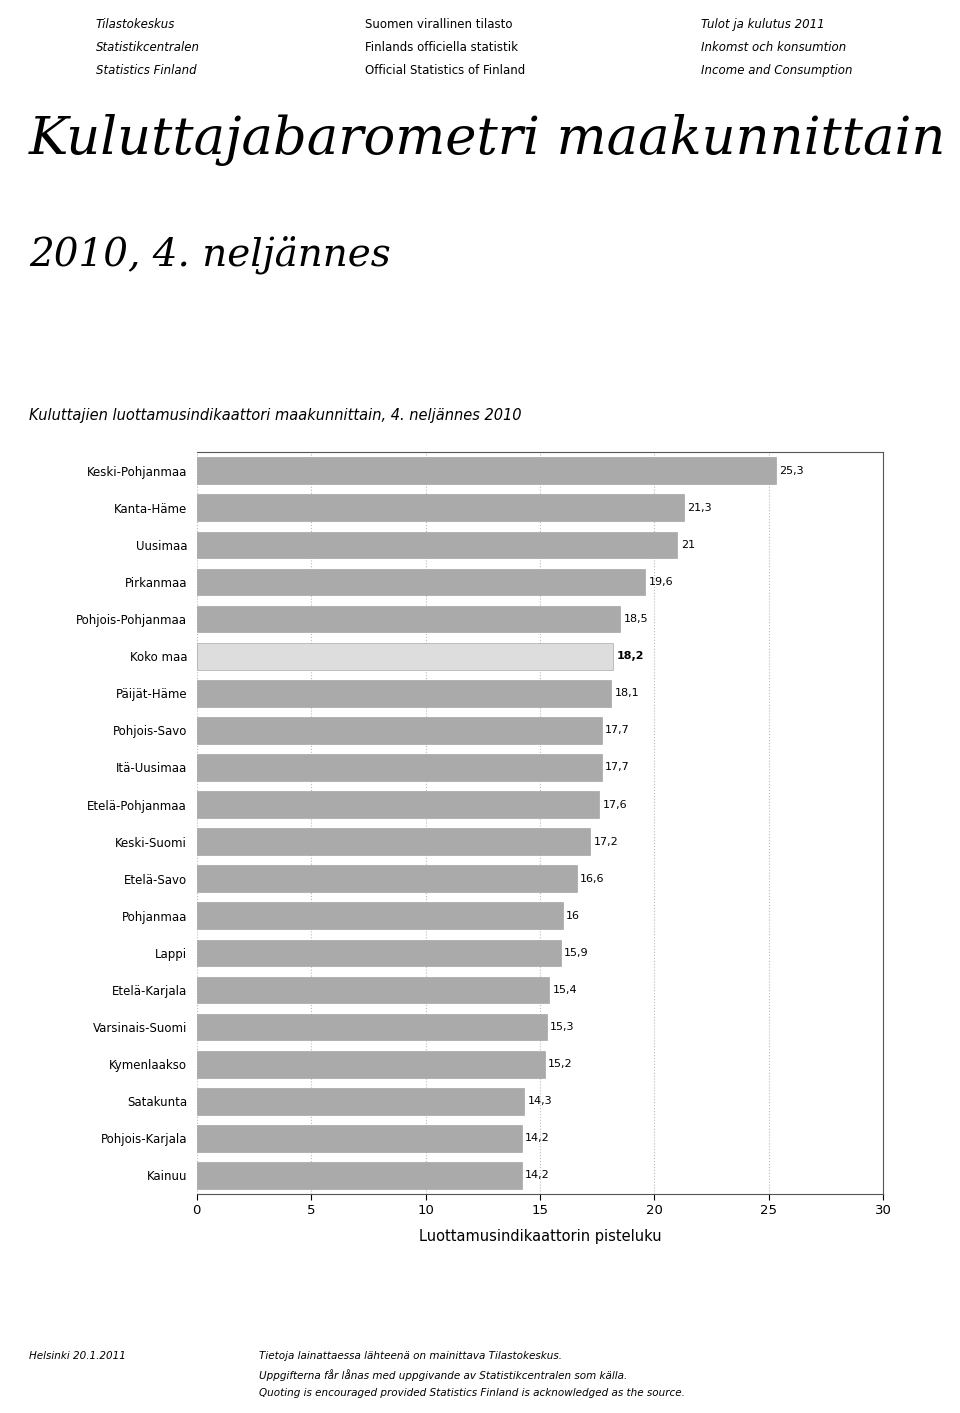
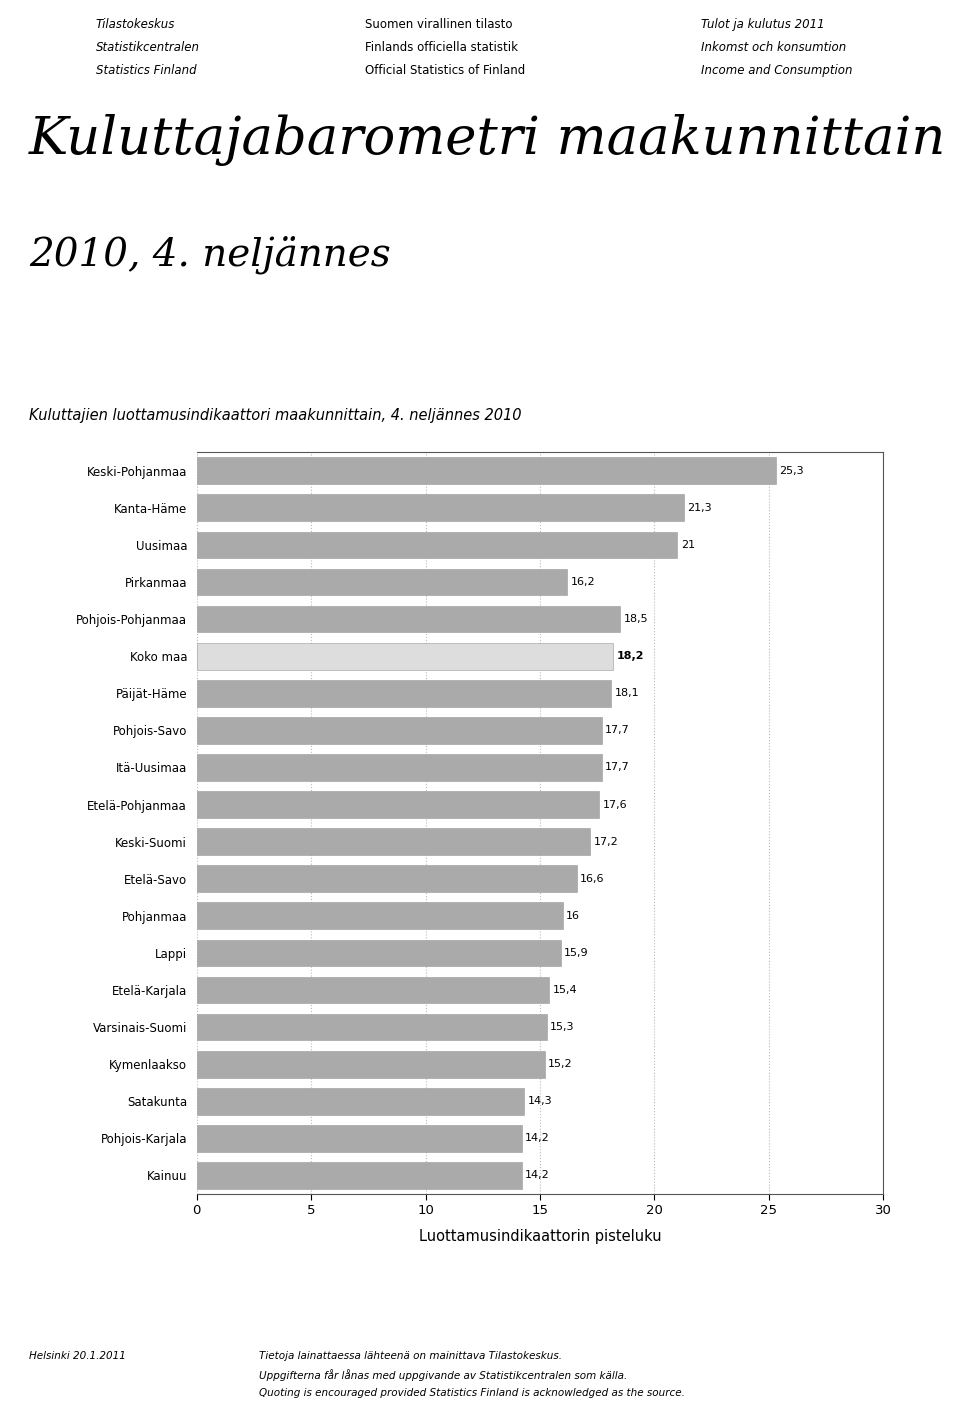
Pirkanmaa: 19,6 -> 16,2
